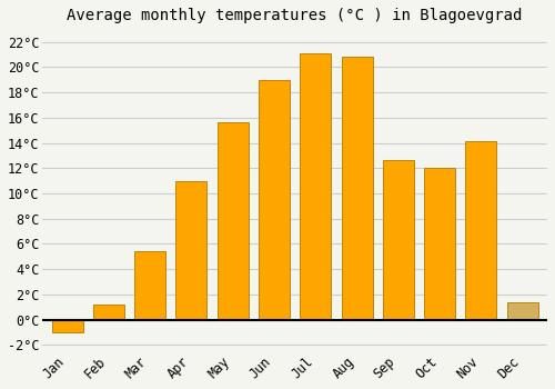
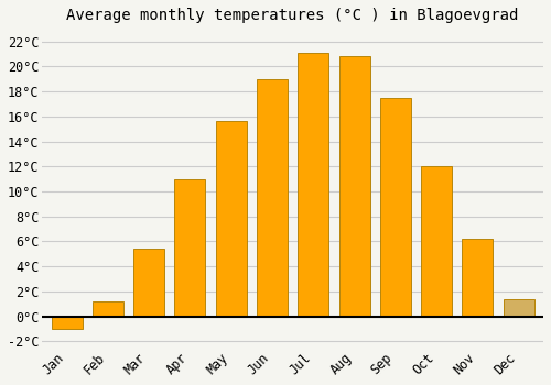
Sep: 12.6°C -> 17.5°C
Nov: 14.1°C -> 6.2°C
